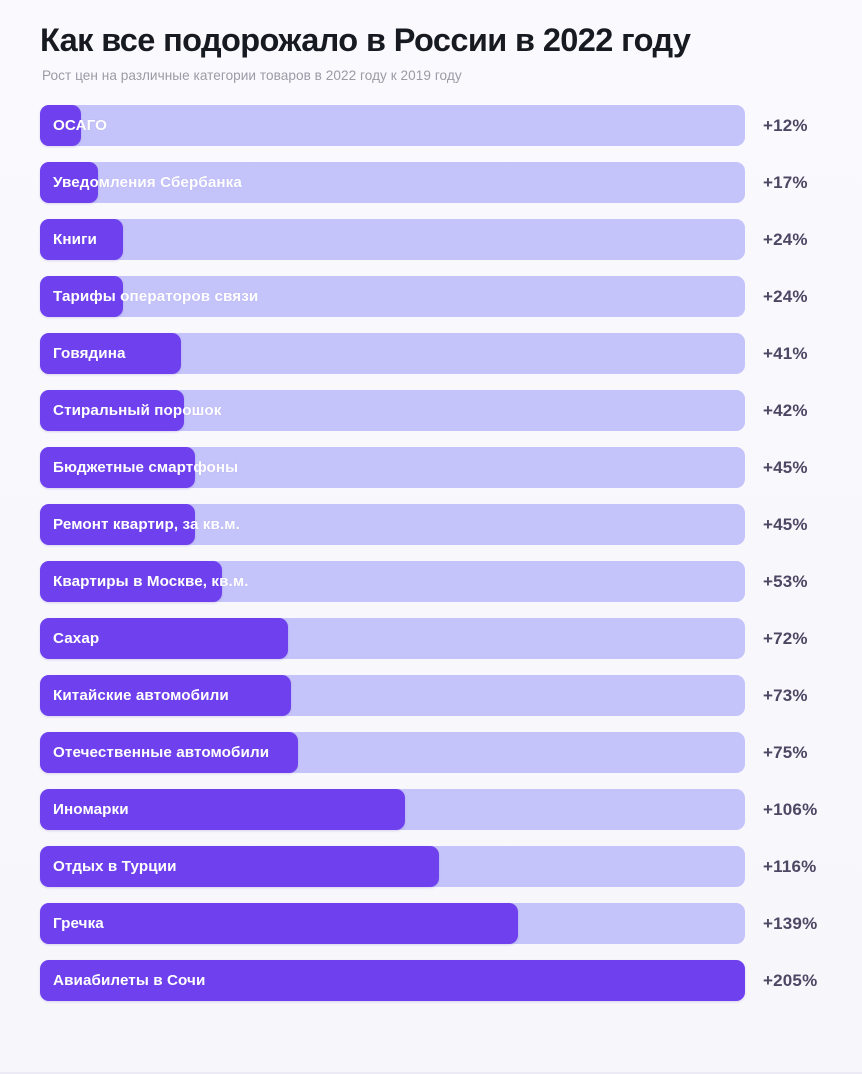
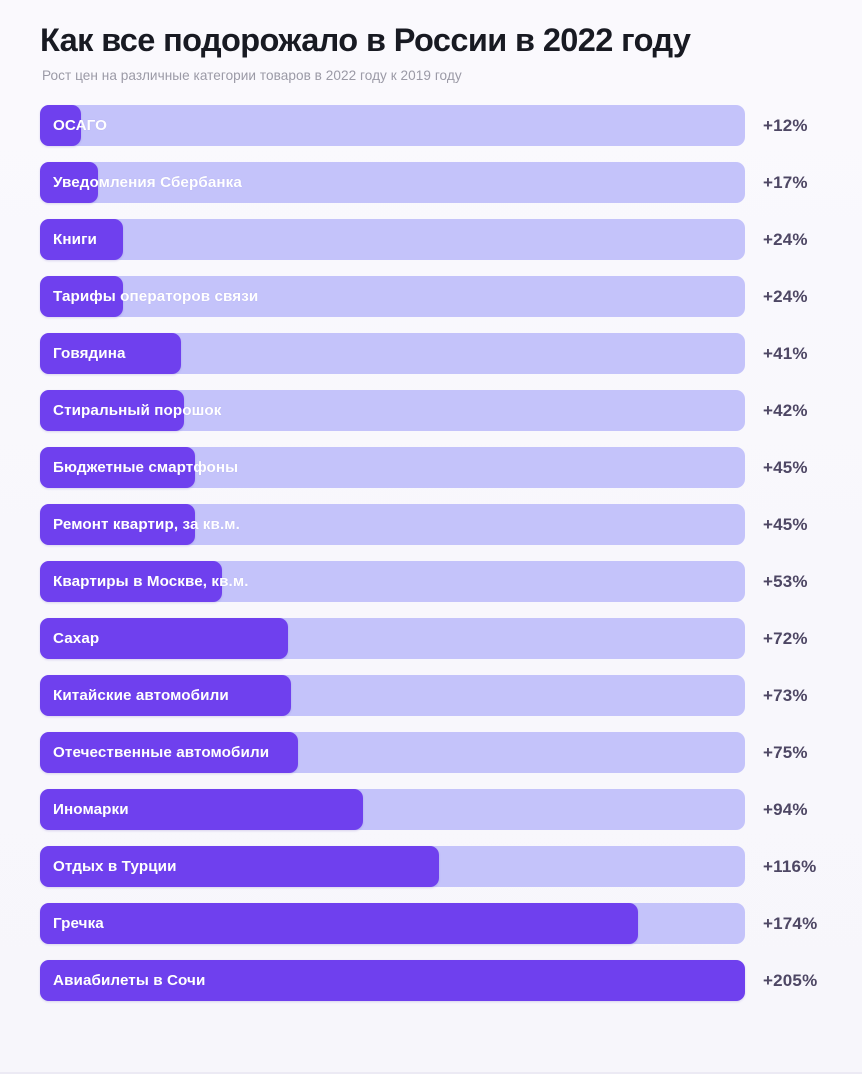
Иномарки: +106% -> +94%
Гречка: +139% -> +174%
